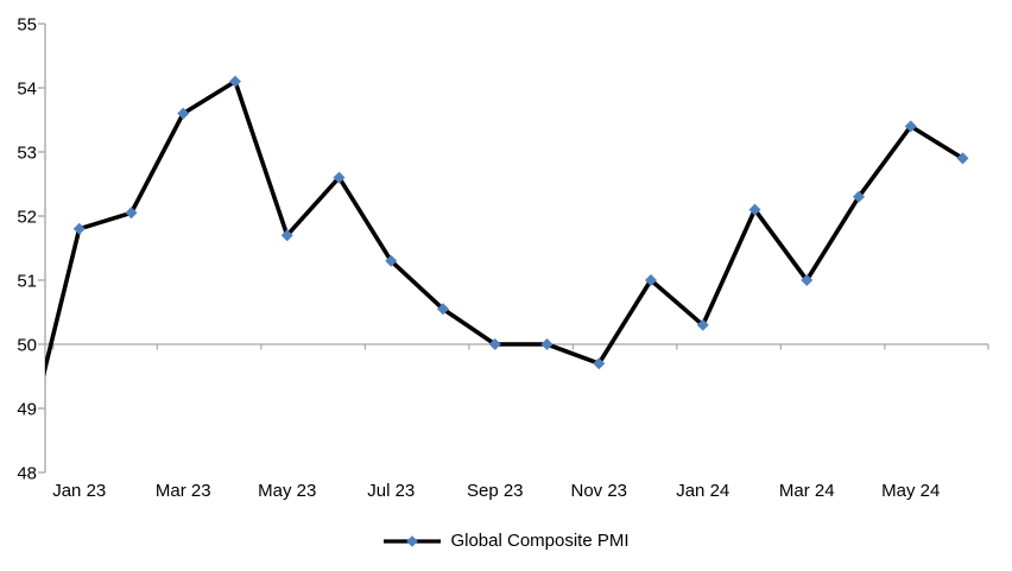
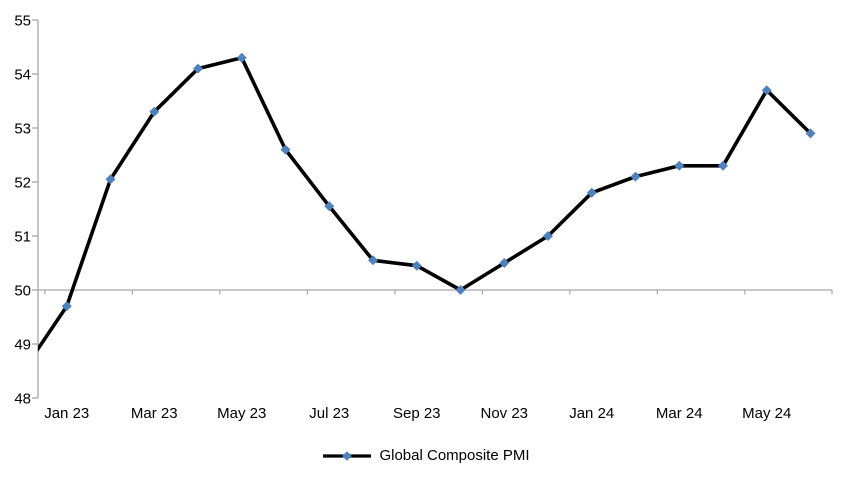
Jan 23: 51.8 -> 49.7
Mar 23: 53.6 -> 53.3
May 23: 51.7 -> 54.3
Jul 23: 51.3 -> 51.5
Sep 23: 50.0 -> 50.5
Nov 23: 49.7 -> 50.5
Jan 24: 50.3 -> 51.8
Mar 24: 51.0 -> 52.3
May 24: 53.4 -> 53.7
